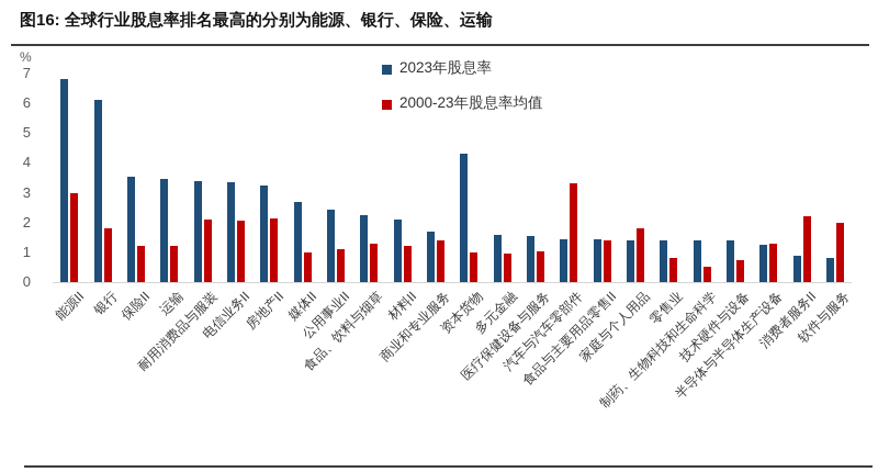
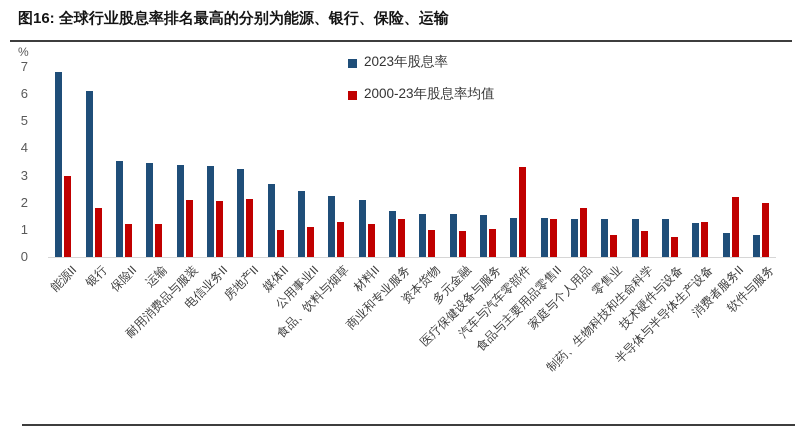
2023年股息率/资本货物: 4.3 -> 1.6
2000-23年股息率均值/制药、生物科技和生命科学: 0.5 -> 0.9
